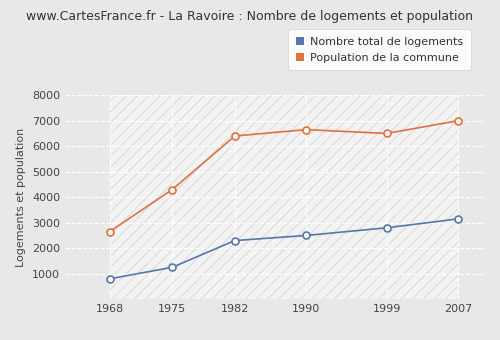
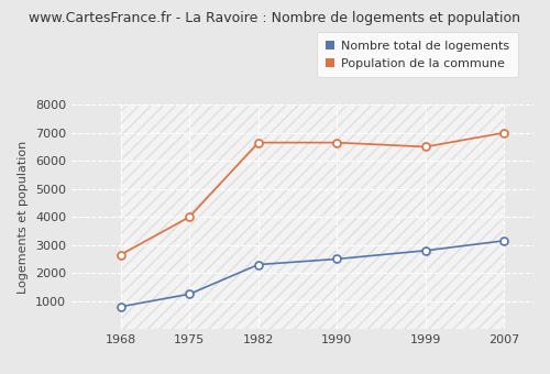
Population de la commune/1975: 4300 -> 4000
Population de la commune/1982: 6400 -> 6650
